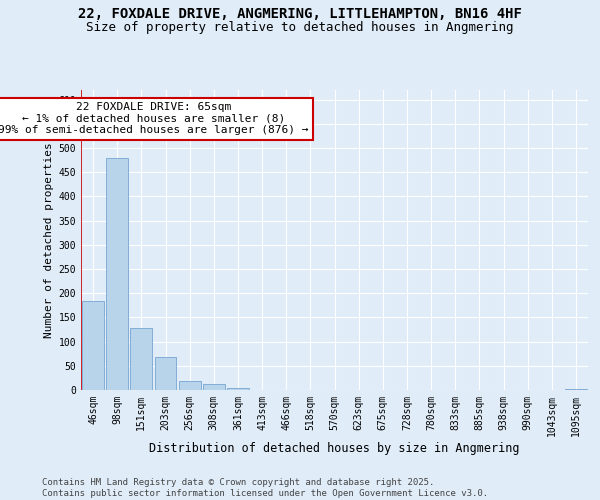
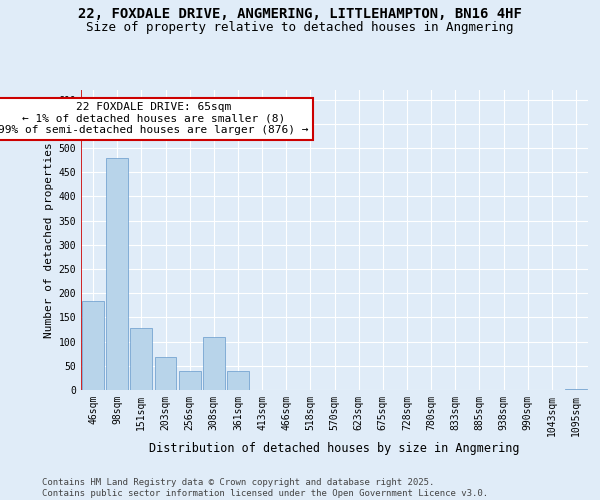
256sqm: 18 -> 40
308sqm: 12 -> 110
361sqm: 5 -> 40
